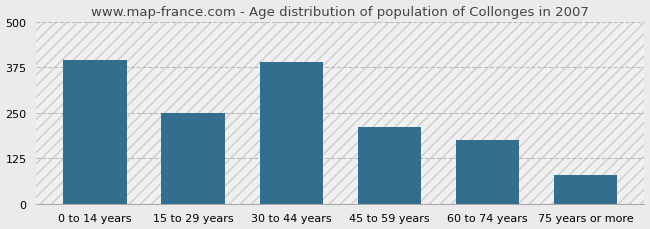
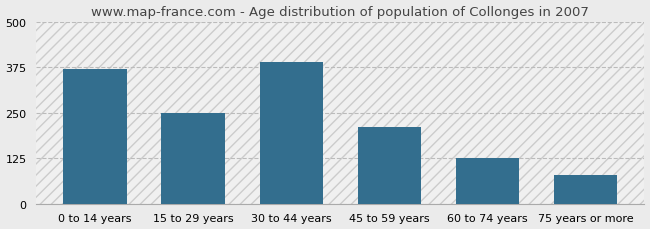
0 to 14 years: 395 -> 370
60 to 74 years: 175 -> 125
